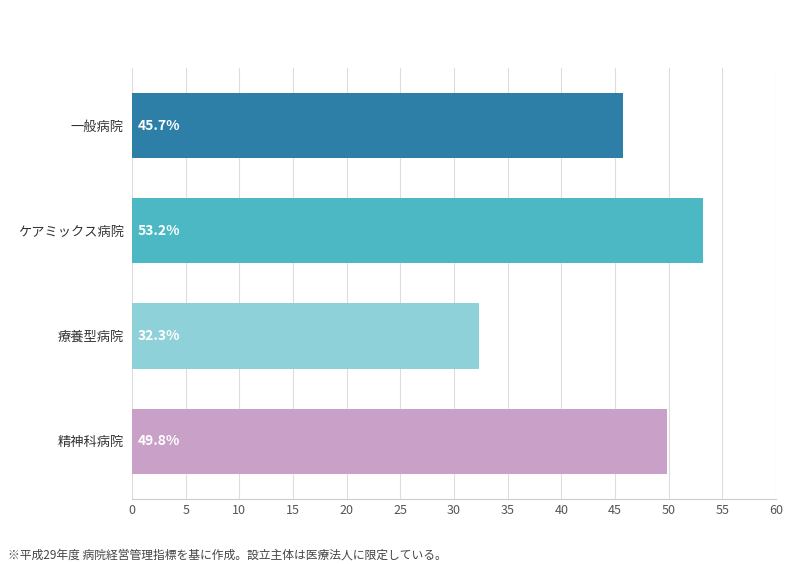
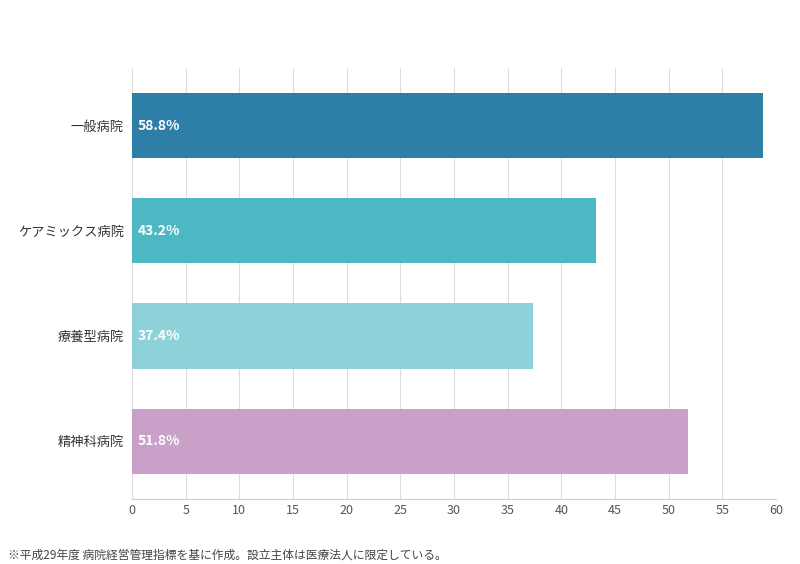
一般病院: 45.7% -> 58.8%
ケアミックス病院: 53.2% -> 43.2%
療養型病院: 32.3% -> 37.4%
精神科病院: 49.8% -> 51.8%
